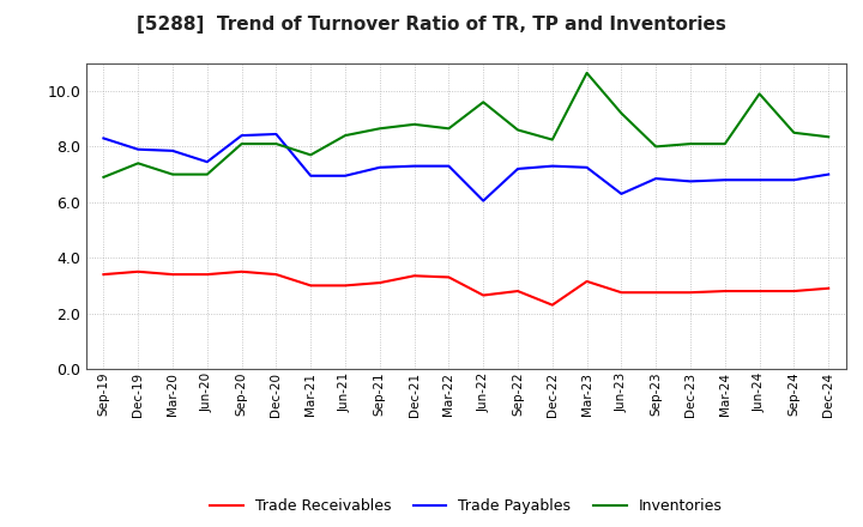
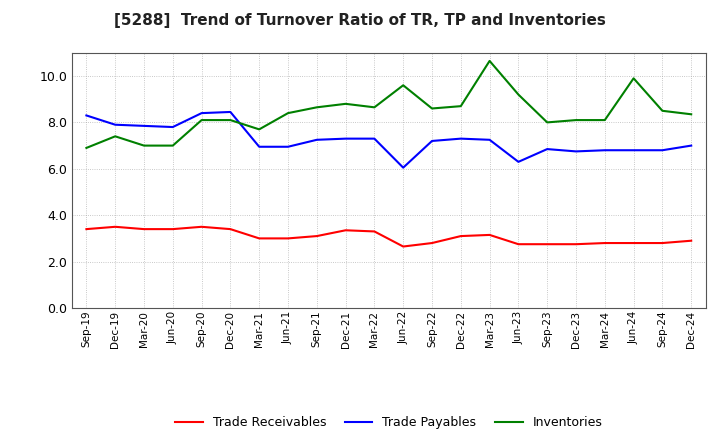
Trade Payables/Jun-20: 7.45 -> 7.80
Trade Receivables/Dec-22: 2.30 -> 3.10
Inventories/Dec-22: 8.25 -> 8.70
